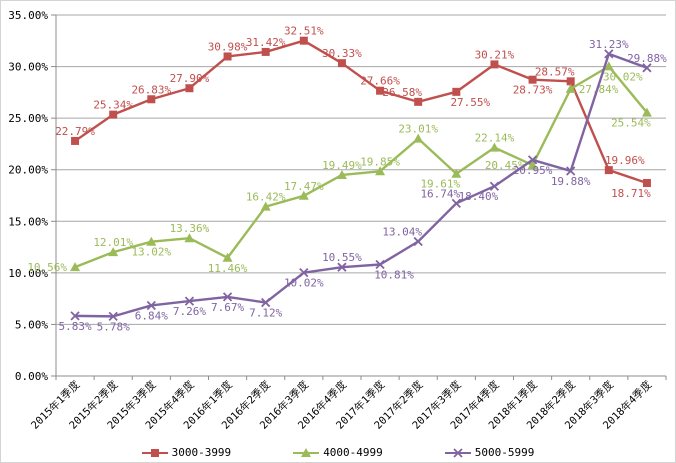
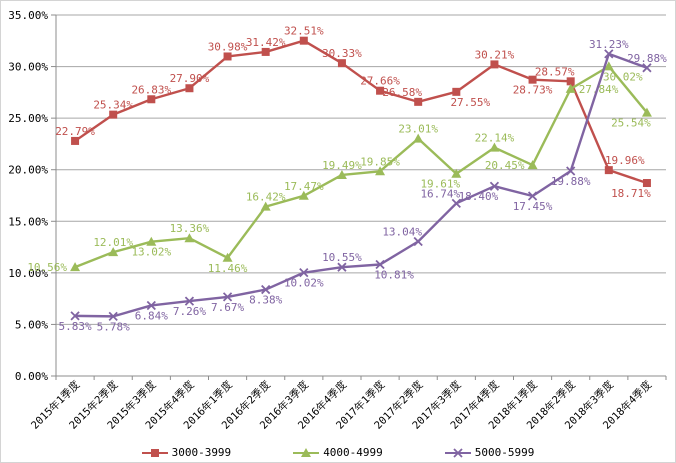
5000-5999/2016年2季度: 7.12% -> 8.38%
5000-5999/2018年1季度: 20.95% -> 17.45%
